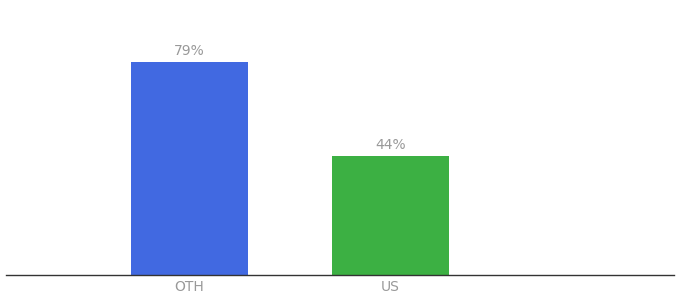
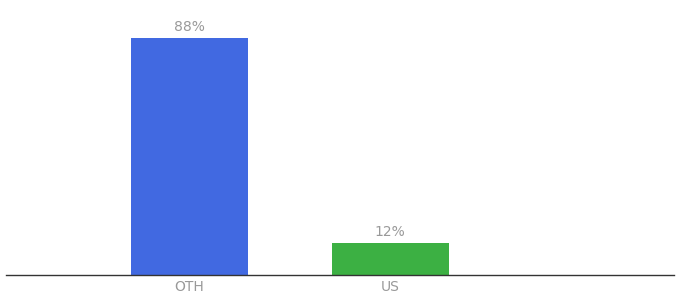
OTH: 79% -> 88%
US: 44% -> 12%
